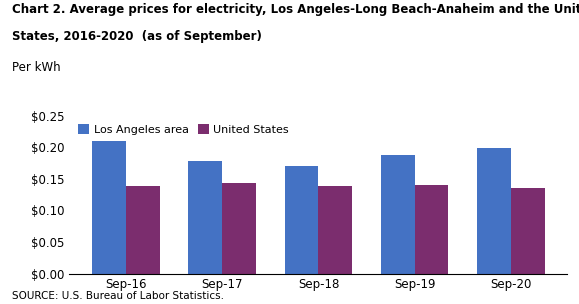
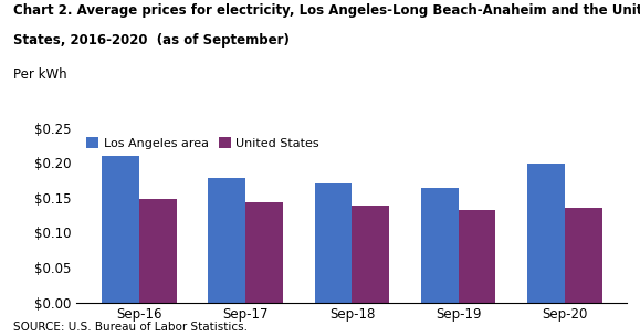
United States/Sep-16: $0.139 -> $0.148
Los Angeles area/Sep-19: $0.188 -> $0.164
United States/Sep-19: $0.140 -> $0.132
